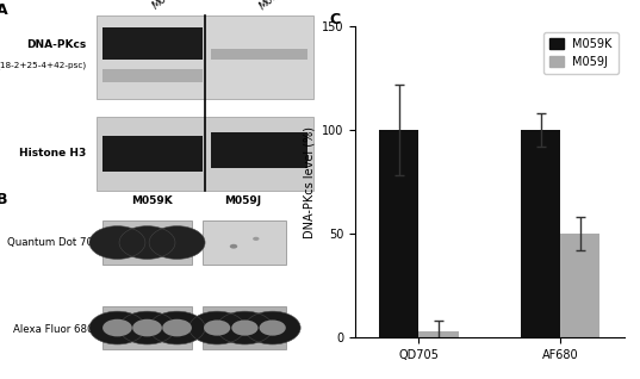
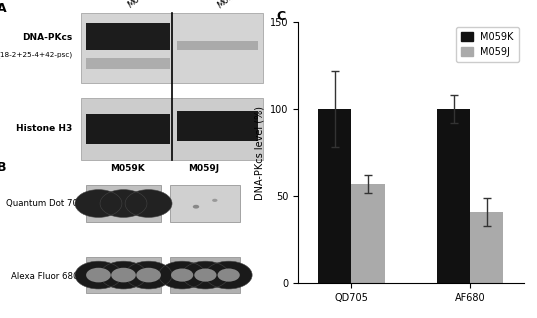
M059J/QD705: 3 -> 57
M059J/AF680: 50 -> 41
